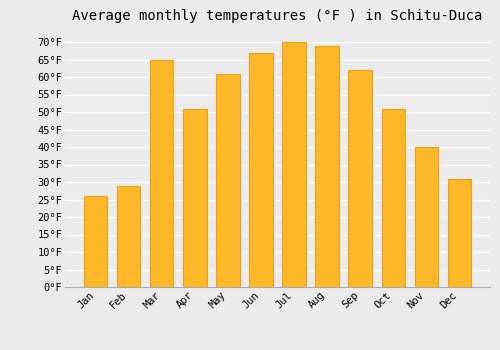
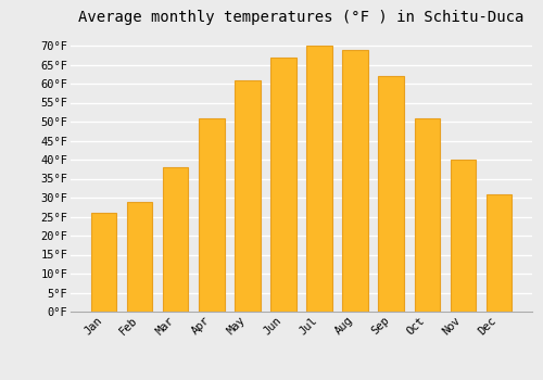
Mar: 65°F -> 38°F
